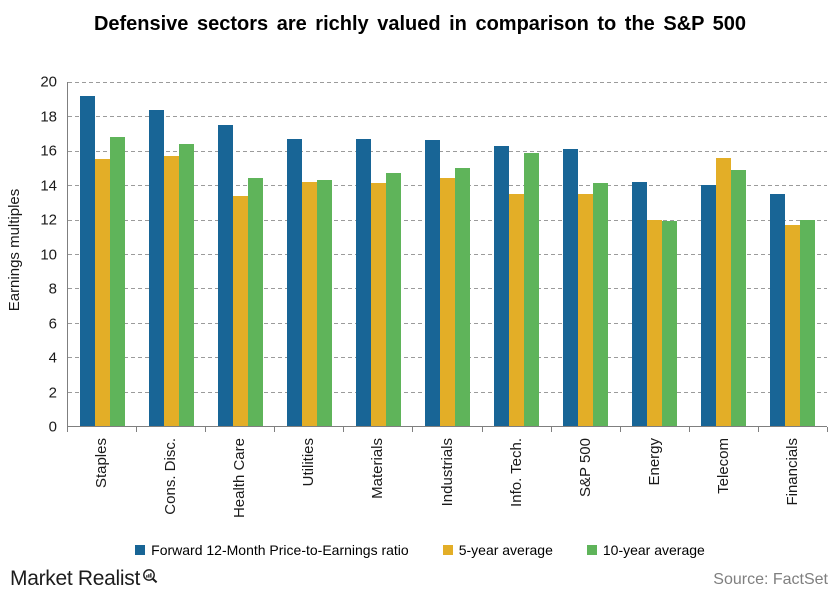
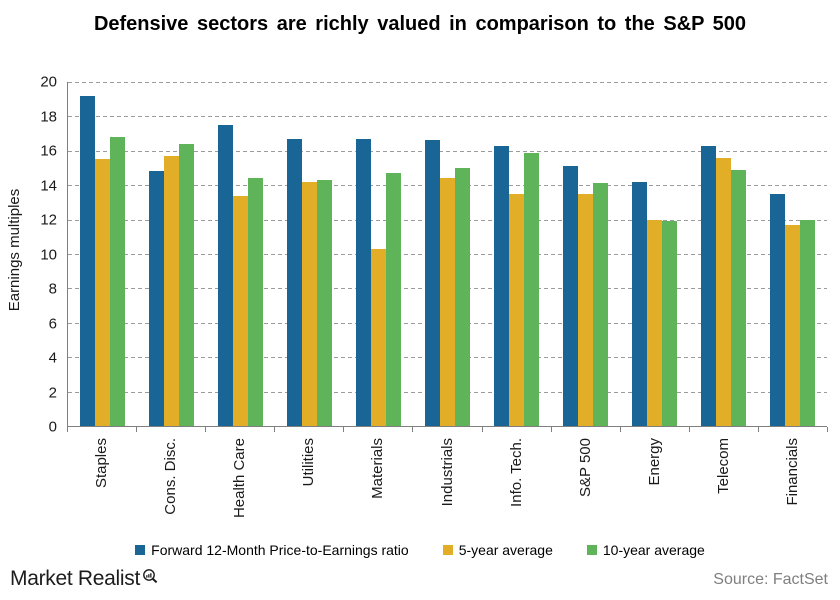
Forward 12-Month Price-to-Earnings ratio/Cons. Disc.: 18.4 -> 14.8
5-year average/Materials: 14.1 -> 10.3
Forward 12-Month Price-to-Earnings ratio/S&P 500: 16.1 -> 15.1
Forward 12-Month Price-to-Earnings ratio/Telecom: 14.0 -> 16.3
